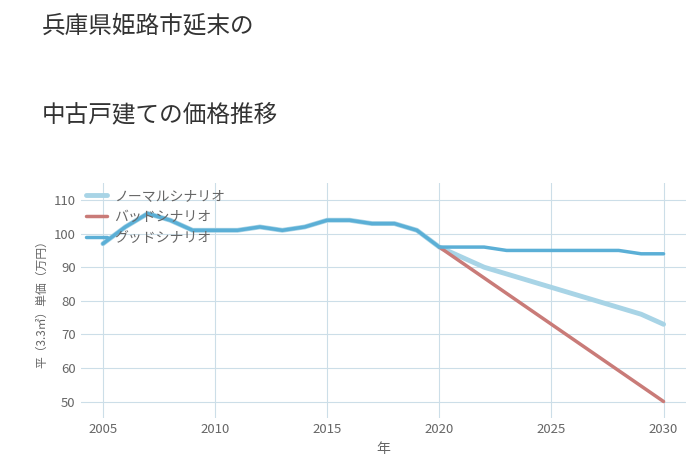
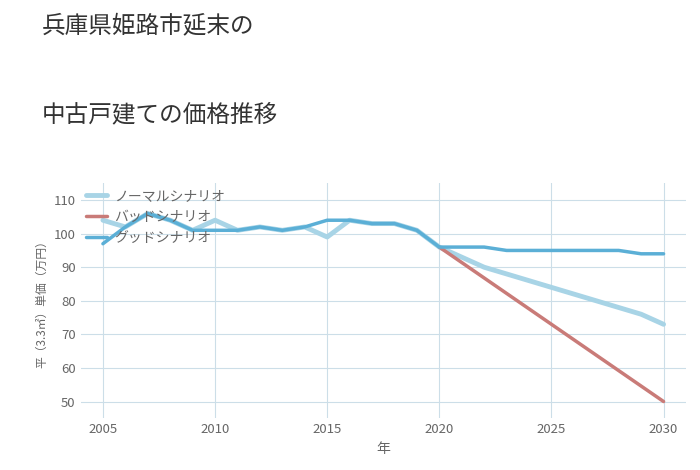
ノーマルシナリオ/2005: 97 -> 104
ノーマルシナリオ/2010: 101 -> 104
ノーマルシナリオ/2015: 104 -> 99
